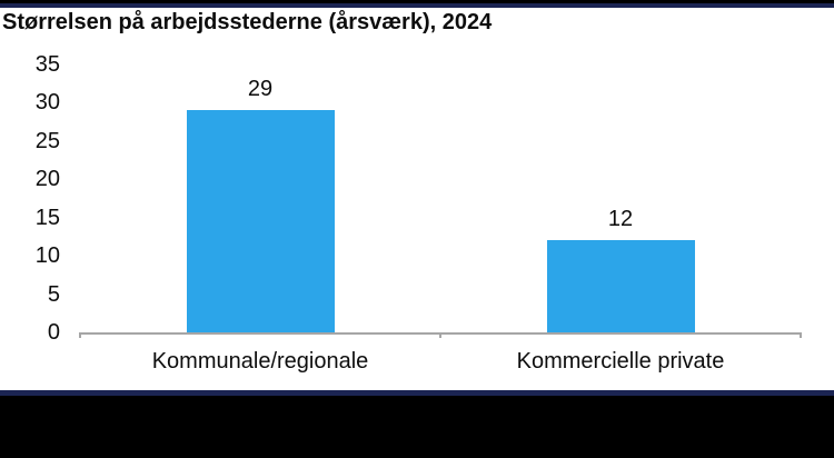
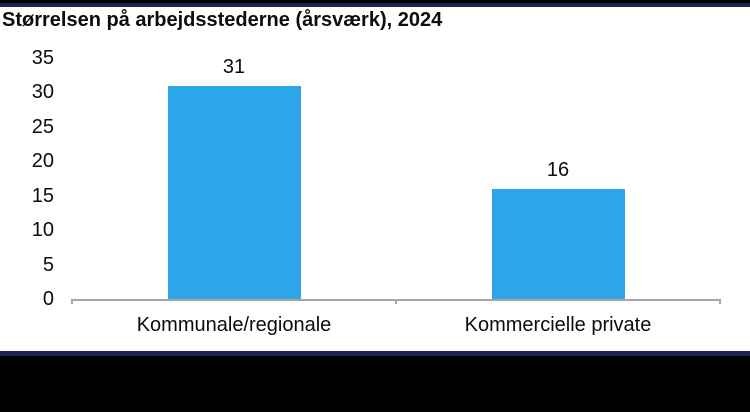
Kommunale/regionale: 29 -> 31
Kommercielle private: 12 -> 16
